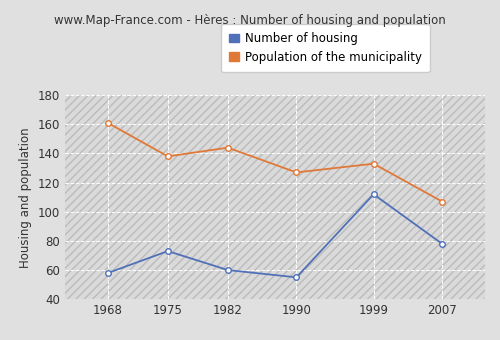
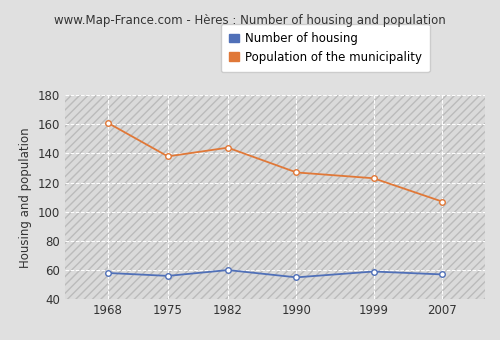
Number of housing/1975: 73 -> 56
Number of housing/1999: 112 -> 59
Population of the municipality/1999: 133 -> 123
Number of housing/2007: 78 -> 57
